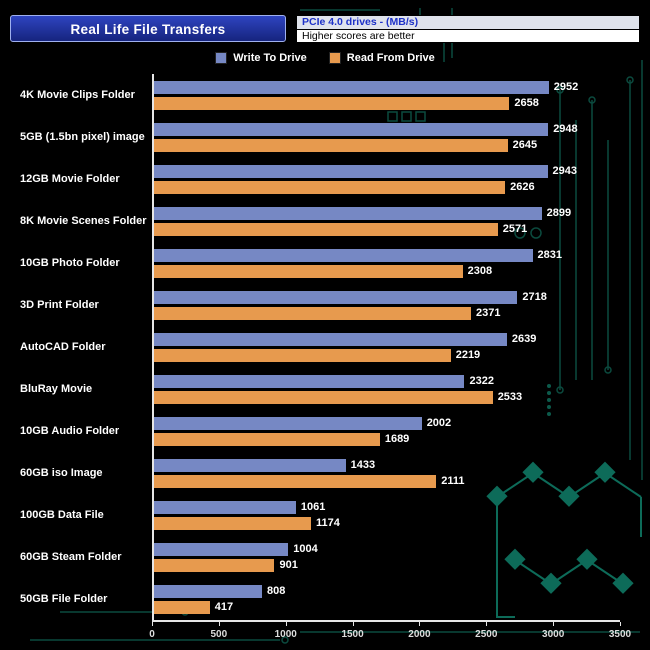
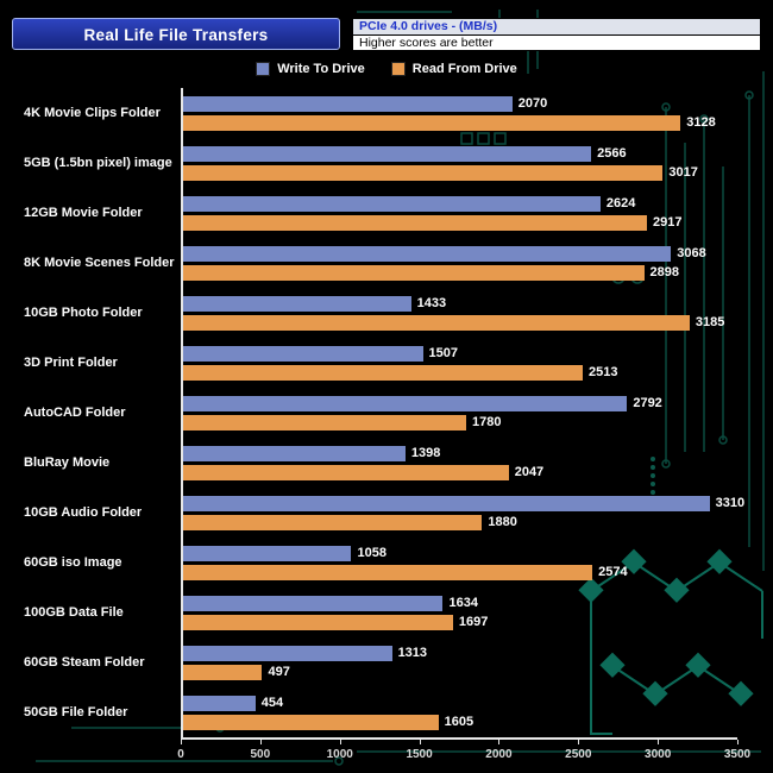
Write To Drive/4K Movie Clips Folder: 2952 -> 2070
Read From Drive/4K Movie Clips Folder: 2658 -> 3128
Write To Drive/5GB (1.5bn pixel) image: 2948 -> 2566
Read From Drive/5GB (1.5bn pixel) image: 2645 -> 3017
Write To Drive/12GB Movie Folder: 2943 -> 2624
Read From Drive/12GB Movie Folder: 2626 -> 2917
Write To Drive/8K Movie Scenes Folder: 2899 -> 3068
Read From Drive/8K Movie Scenes Folder: 2571 -> 2898
Write To Drive/10GB Photo Folder: 2831 -> 1433
Read From Drive/10GB Photo Folder: 2308 -> 3185
Write To Drive/3D Print Folder: 2718 -> 1507
Read From Drive/3D Print Folder: 2371 -> 2513
Write To Drive/AutoCAD Folder: 2639 -> 2792
Read From Drive/AutoCAD Folder: 2219 -> 1780
Write To Drive/BluRay Movie: 2322 -> 1398
Read From Drive/BluRay Movie: 2533 -> 2047
Write To Drive/10GB Audio Folder: 2002 -> 3310
Read From Drive/10GB Audio Folder: 1689 -> 1880
Write To Drive/60GB iso Image: 1433 -> 1058
Read From Drive/60GB iso Image: 2111 -> 2574
Write To Drive/100GB Data File: 1061 -> 1634
Read From Drive/100GB Data File: 1174 -> 1697
Write To Drive/60GB Steam Folder: 1004 -> 1313
Read From Drive/60GB Steam Folder: 901 -> 497
Write To Drive/50GB File Folder: 808 -> 454
Read From Drive/50GB File Folder: 417 -> 1605
